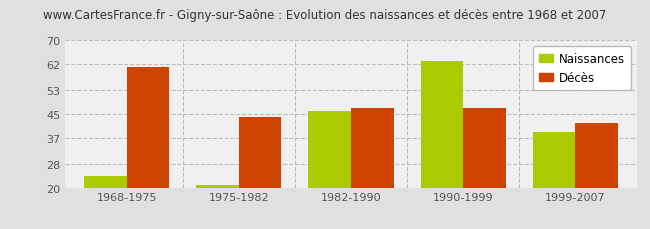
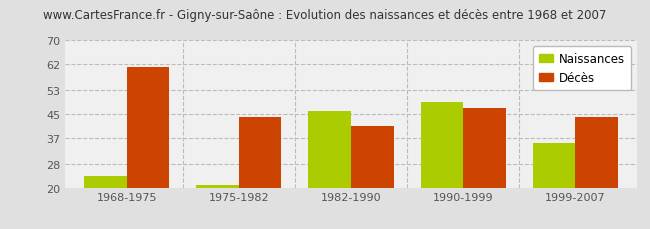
Décès/1982-1990: 47 -> 41
Naissances/1990-1999: 63 -> 49
Naissances/1999-2007: 39 -> 35
Décès/1999-2007: 42 -> 44
